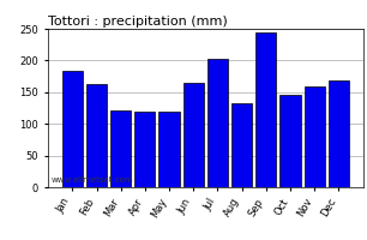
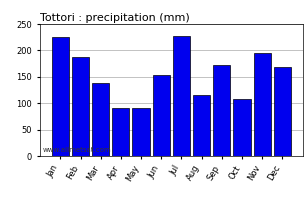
Jan: 183 -> 226
Feb: 163 -> 188
Mar: 122 -> 138
Apr: 120 -> 90
May: 120 -> 90
Jun: 165 -> 154
Jul: 202 -> 228
Aug: 132 -> 116
Sep: 245 -> 172
Oct: 146 -> 108
Nov: 160 -> 196
